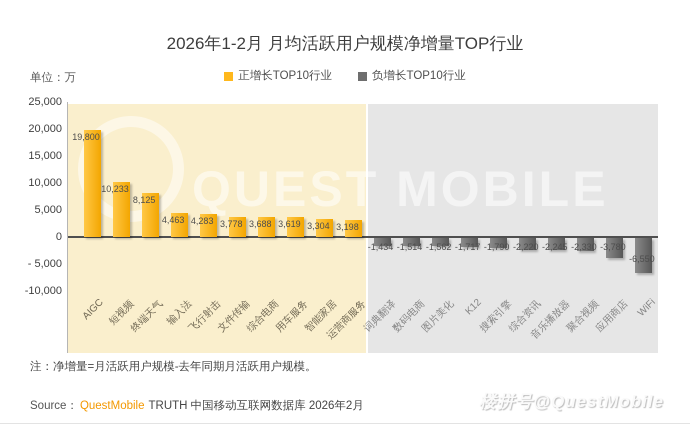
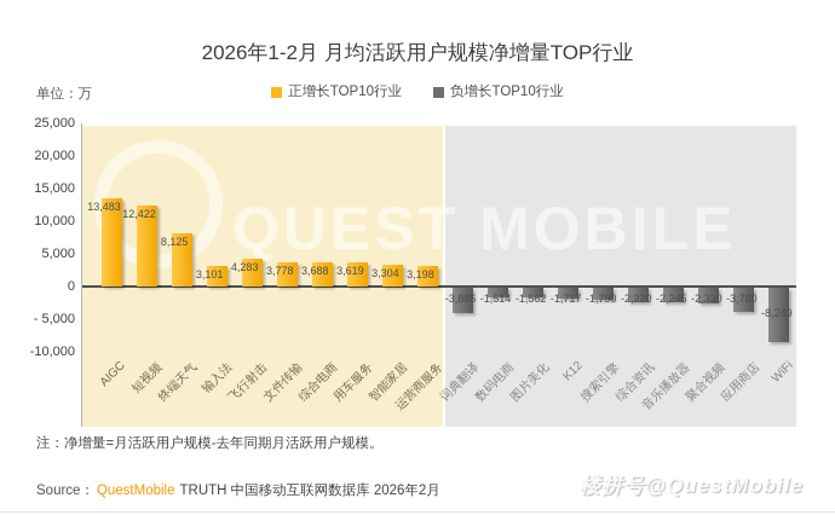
AIGC: 19,800 -> 13,483
短视频: 10,233 -> 12,422
输入法: 4,463 -> 3,101
词典翻译: -1,434 -> -3,886
WiFi: -6,550 -> -8,249
